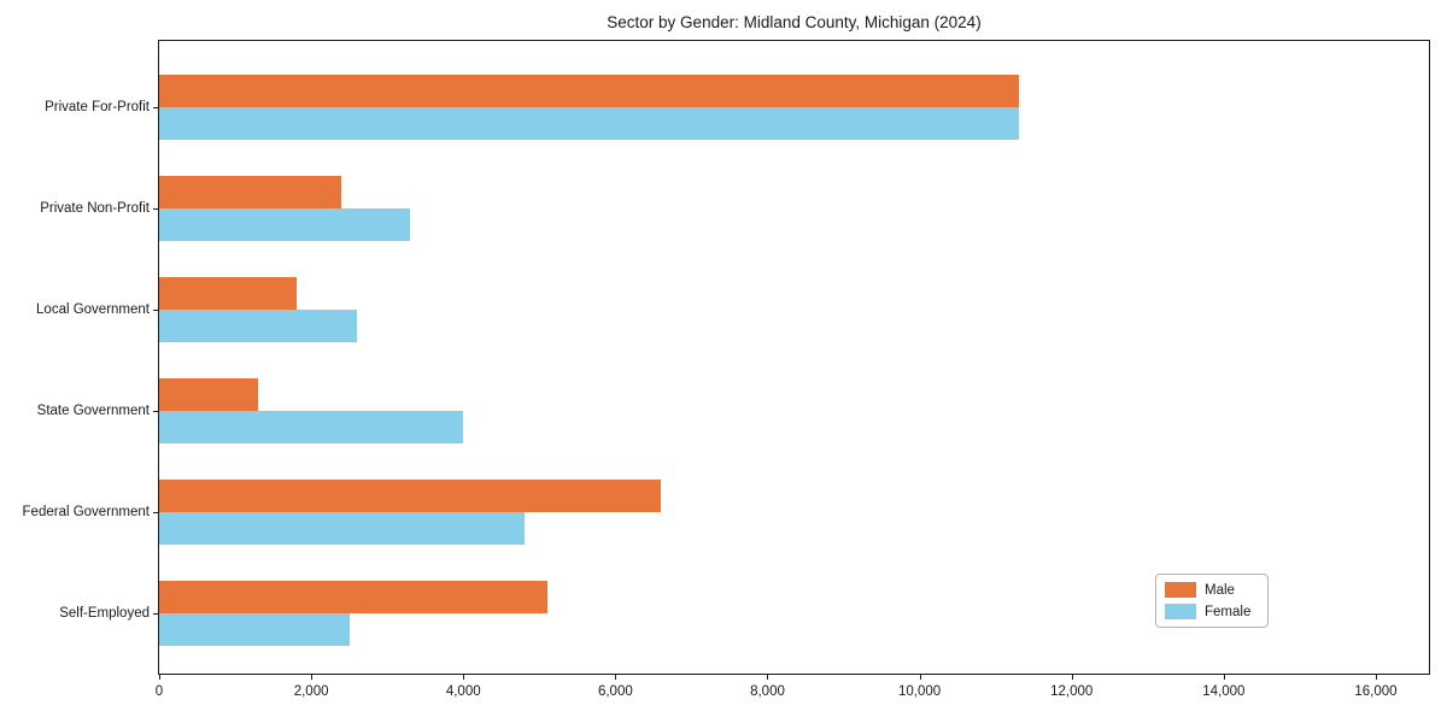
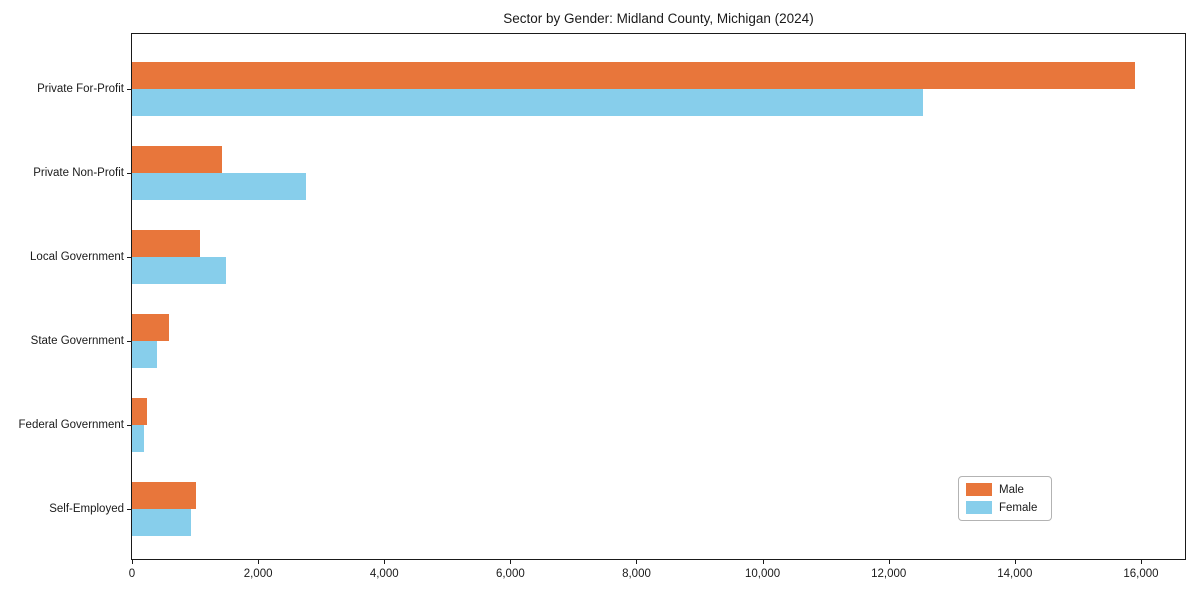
Male/Private For-Profit: 11300 -> 15900
Female/Private For-Profit: 11300 -> 12600
Male/Private Non-Profit: 2400 -> 1400
Female/Private Non-Profit: 3300 -> 2800
Male/Local Government: 1800 -> 1100
Female/Local Government: 2600 -> 1500
Male/State Government: 1300 -> 600
Female/State Government: 4000 -> 400
Male/Federal Government: 6600 -> 200
Female/Federal Government: 4800 -> 200
Male/Self-Employed: 5100 -> 1000
Female/Self-Employed: 2500 -> 900
